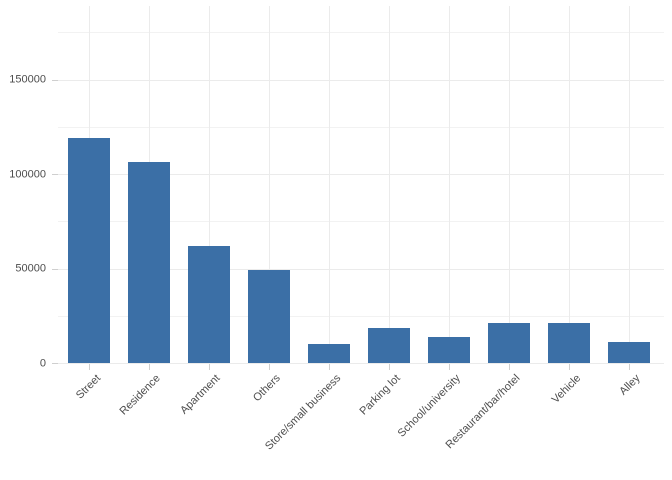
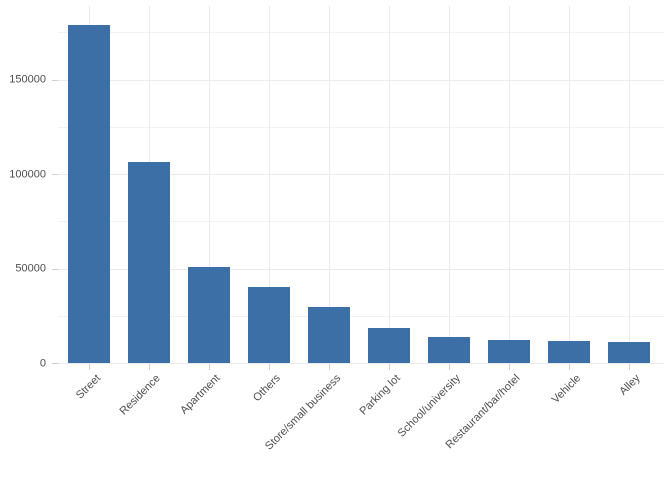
Street: 119000 -> 179000
Apartment: 62000 -> 51000
Others: 49000 -> 40000
Store/small business: 10000 -> 30000
Restaurant/bar/hotel: 21000 -> 12000
Vehicle: 21000 -> 12000
